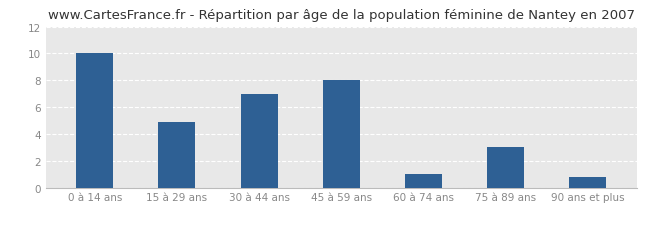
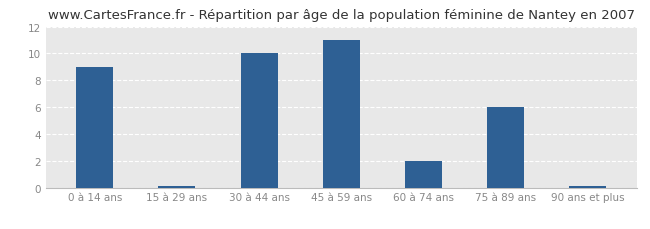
0 à 14 ans: 10.0 -> 9.0
15 à 29 ans: 4.9 -> 0.1
30 à 44 ans: 7.0 -> 10.0
45 à 59 ans: 8.0 -> 11.0
60 à 74 ans: 1.0 -> 2.0
75 à 89 ans: 3.0 -> 6.0
90 ans et plus: 0.8 -> 0.1
